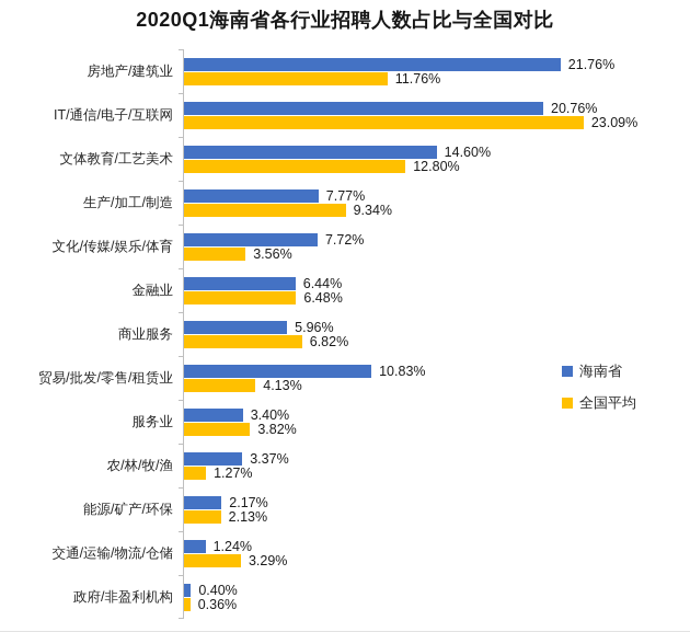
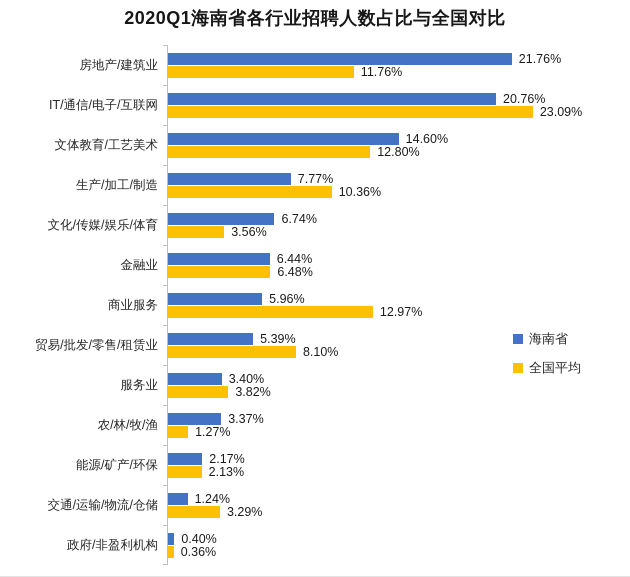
全国平均/生产/加工/制造: 9.34% -> 10.36%
海南省/文化/传媒/娱乐/体育: 7.72% -> 6.74%
全国平均/商业服务: 6.82% -> 12.97%
海南省/贸易/批发/零售/租赁业: 10.83% -> 5.39%
全国平均/贸易/批发/零售/租赁业: 4.13% -> 8.10%
